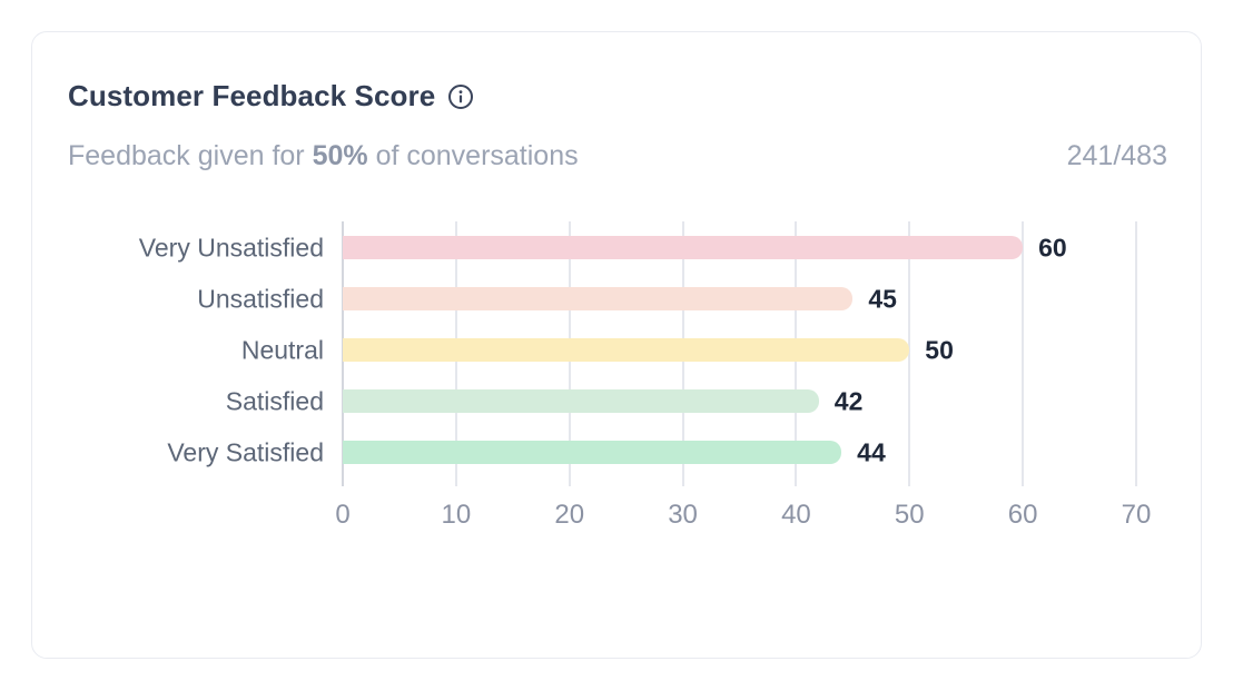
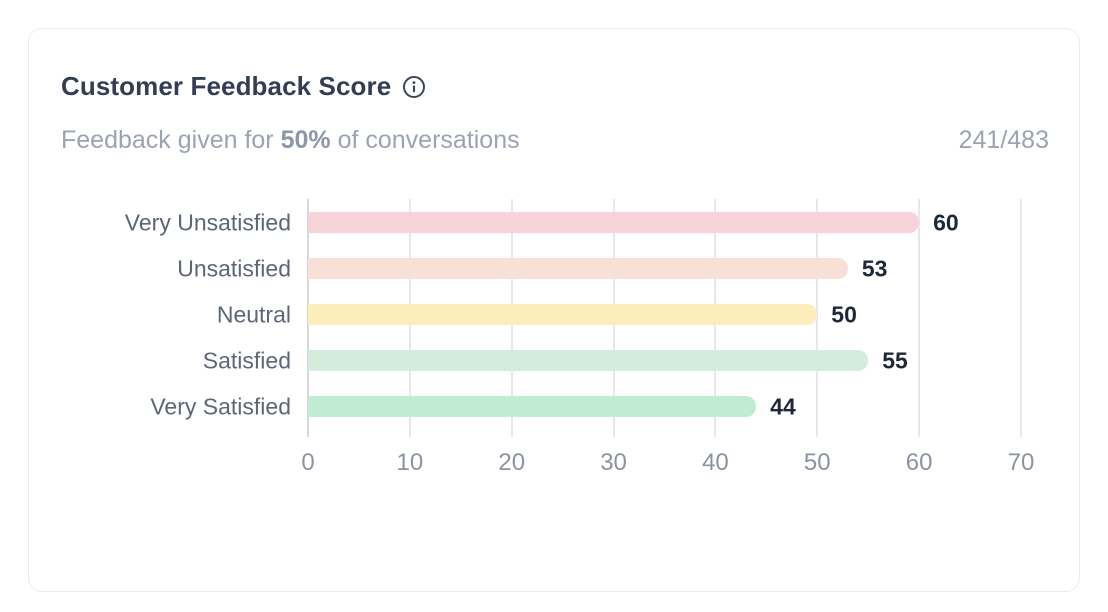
Unsatisfied: 45 -> 53
Satisfied: 42 -> 55
